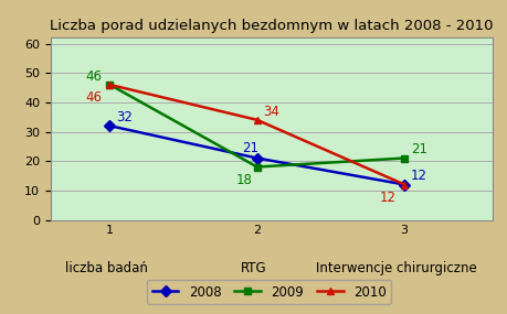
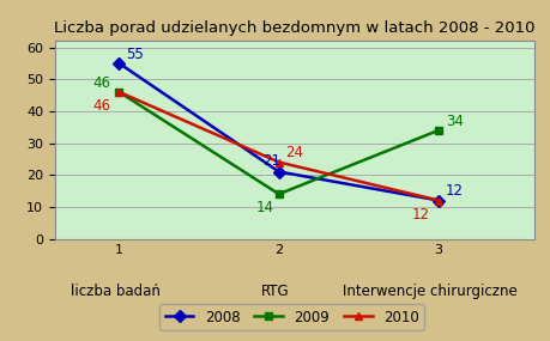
2008/1: 32 -> 55
2009/2: 18 -> 14
2010/2: 34 -> 24
2009/3: 21 -> 34
